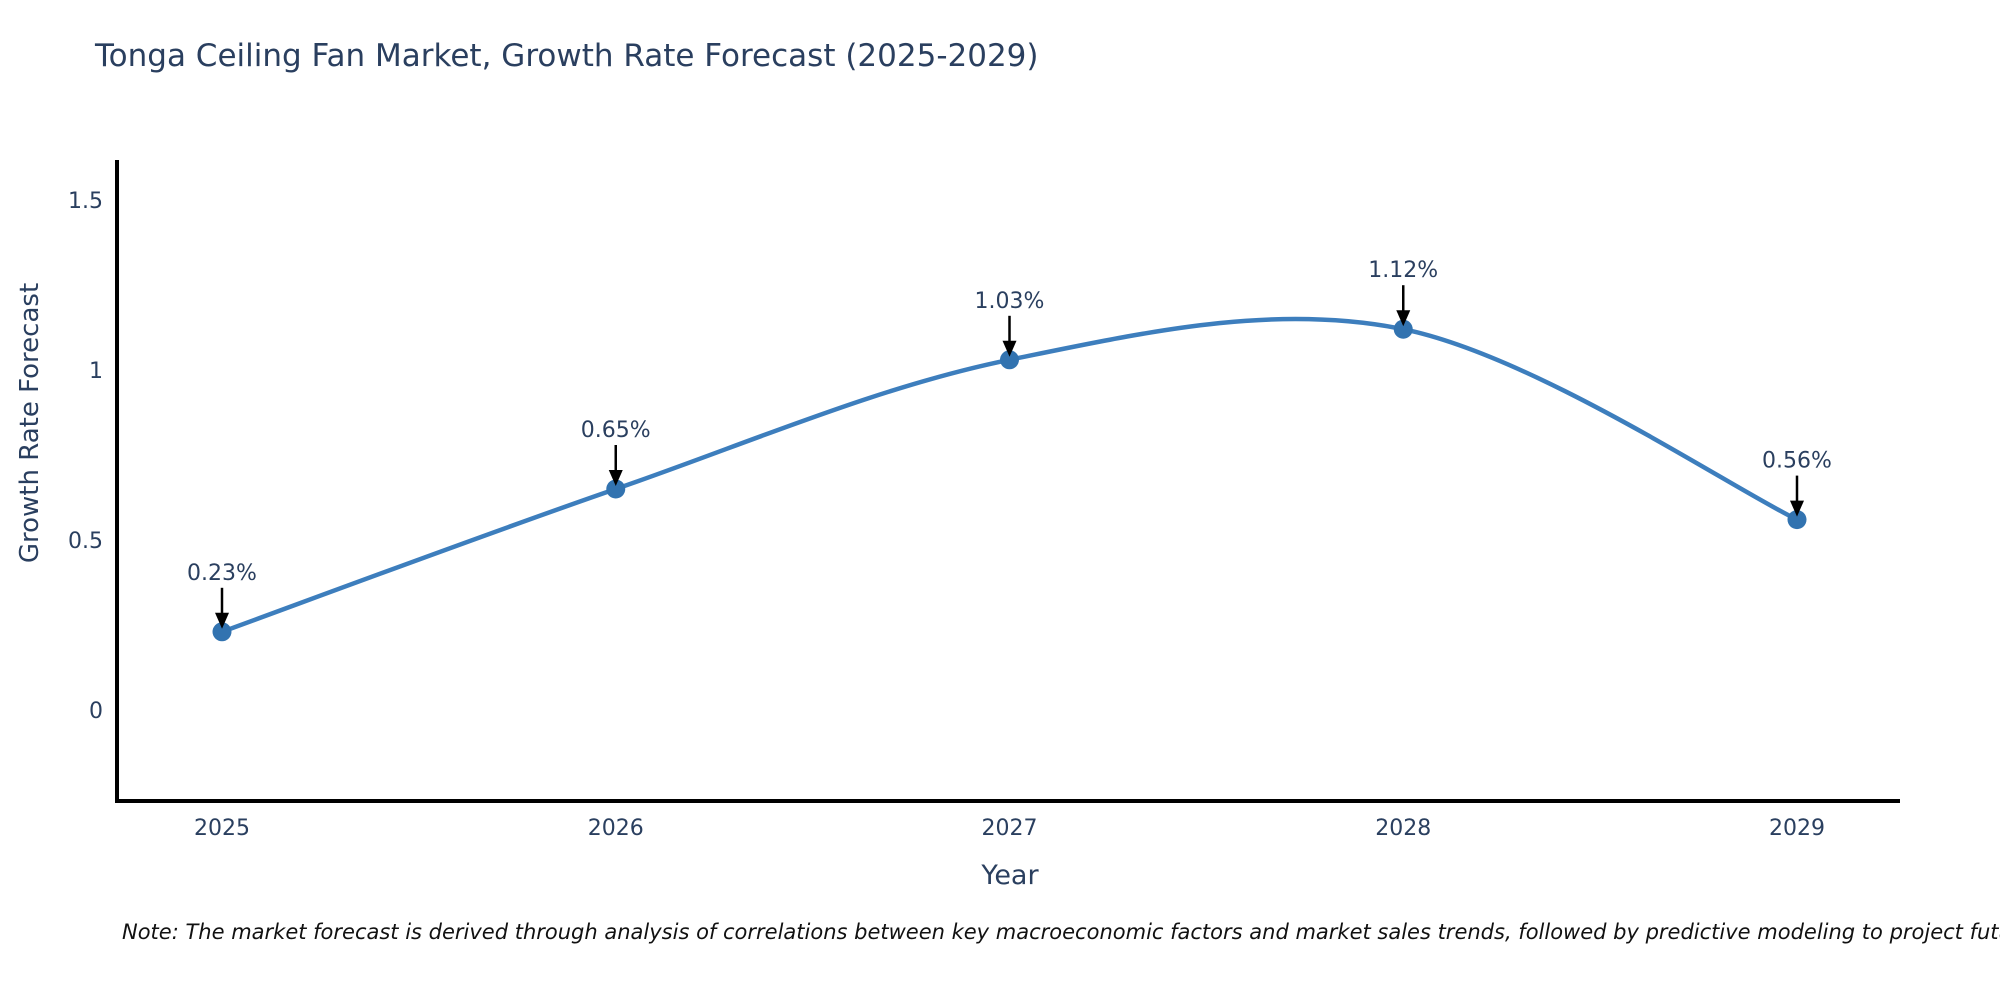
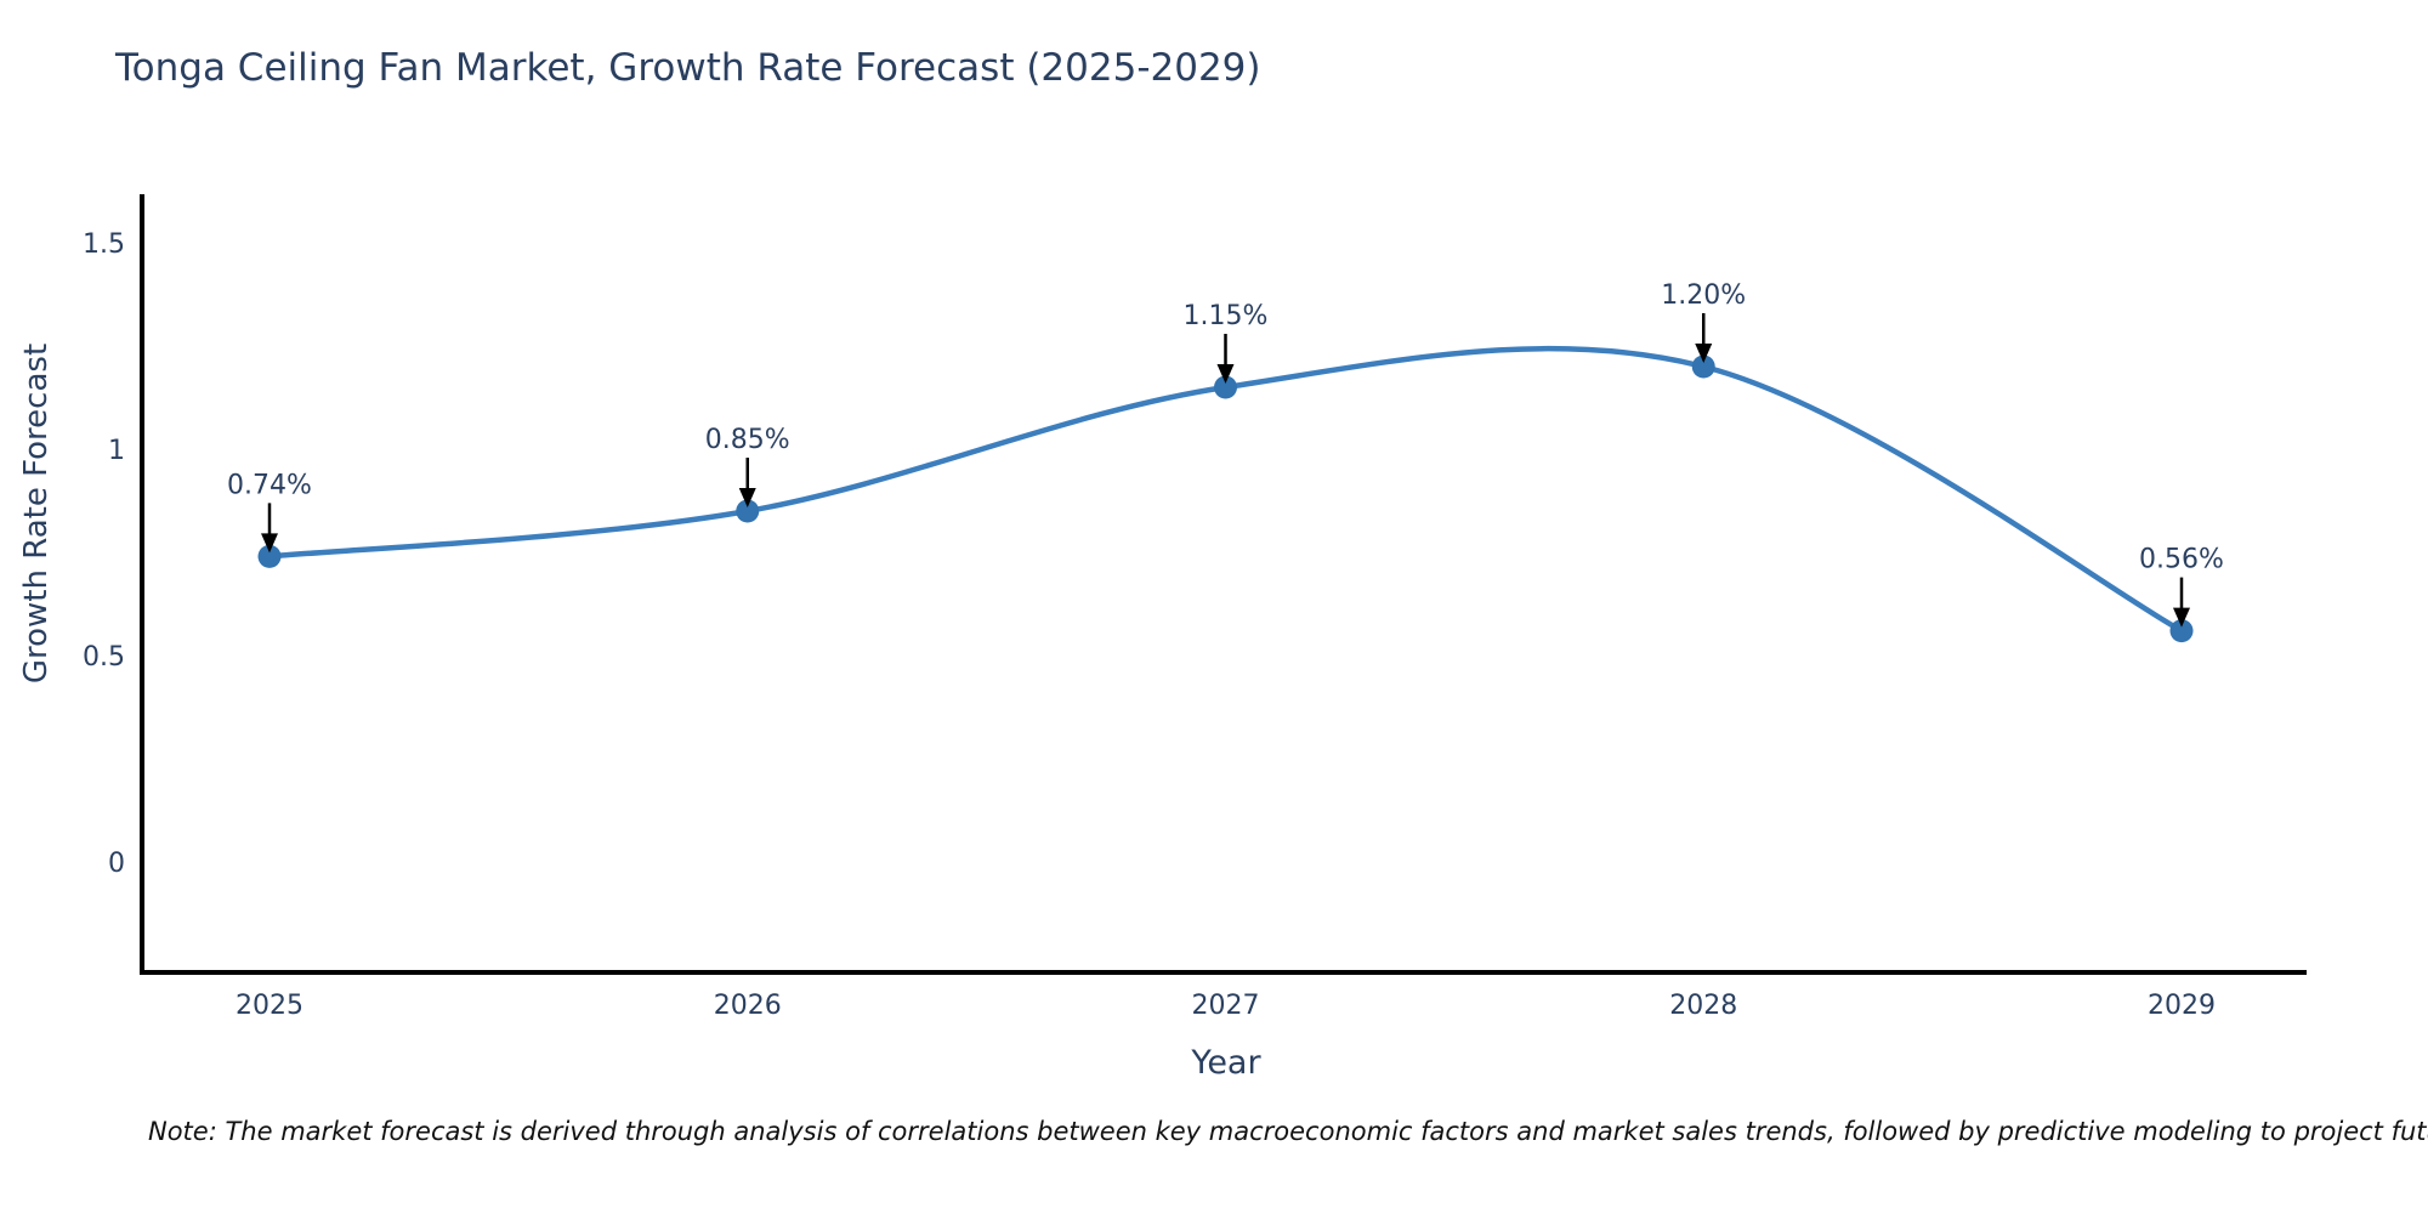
2025: 0.23% -> 0.74%
2026: 0.65% -> 0.85%
2027: 1.03% -> 1.15%
2028: 1.12% -> 1.20%
